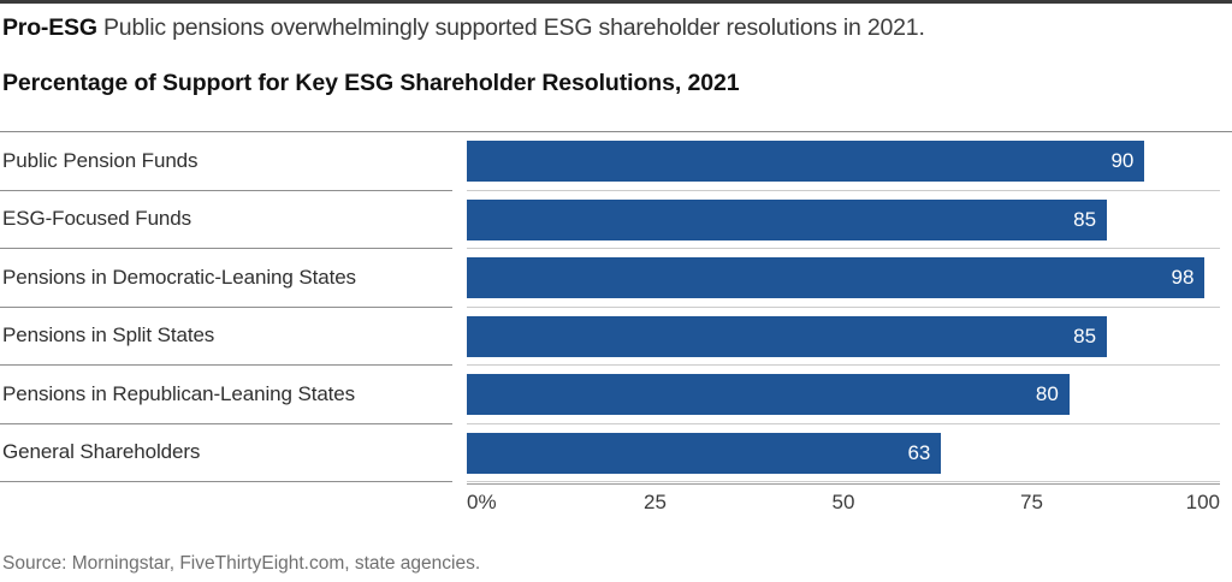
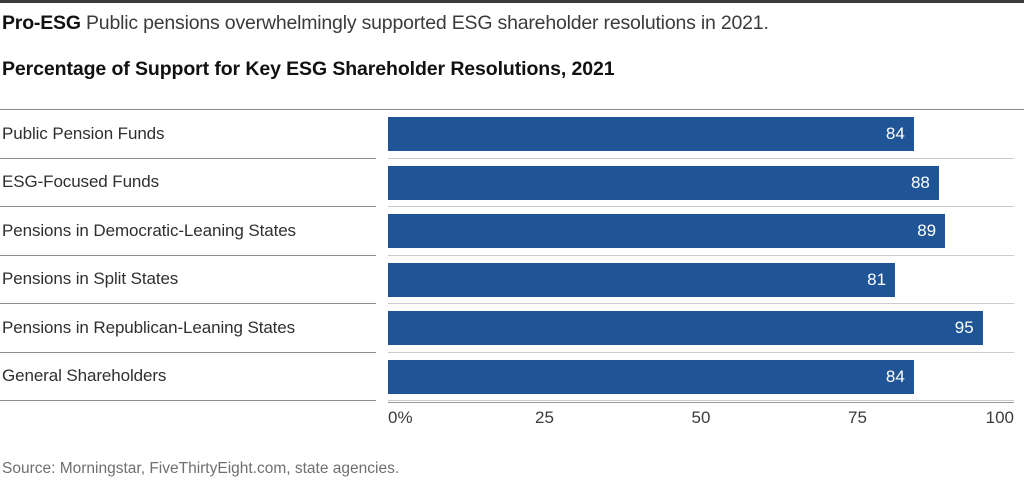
Public Pension Funds: 90 -> 84
ESG-Focused Funds: 85 -> 88
Pensions in Democratic-Leaning States: 98 -> 89
Pensions in Split States: 85 -> 81
Pensions in Republican-Leaning States: 80 -> 95
General Shareholders: 63 -> 84
